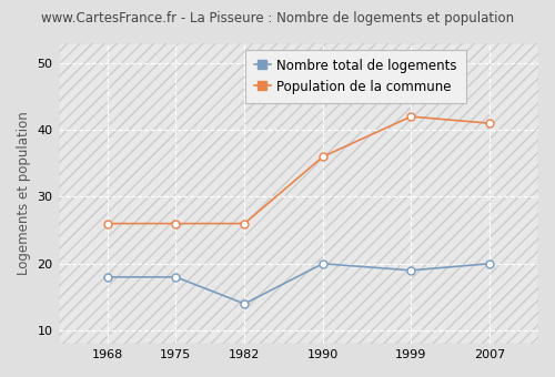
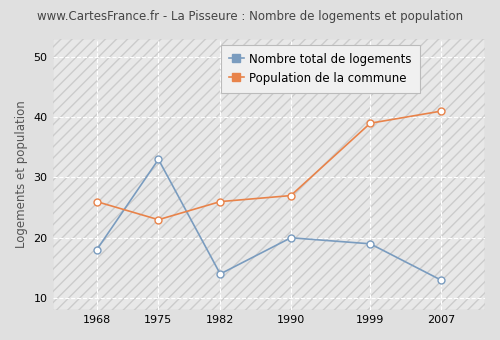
Nombre total de logements/1975: 18 -> 33
Population de la commune/1975: 26 -> 23
Population de la commune/1990: 36 -> 27
Population de la commune/1999: 42 -> 39
Nombre total de logements/2007: 20 -> 13
